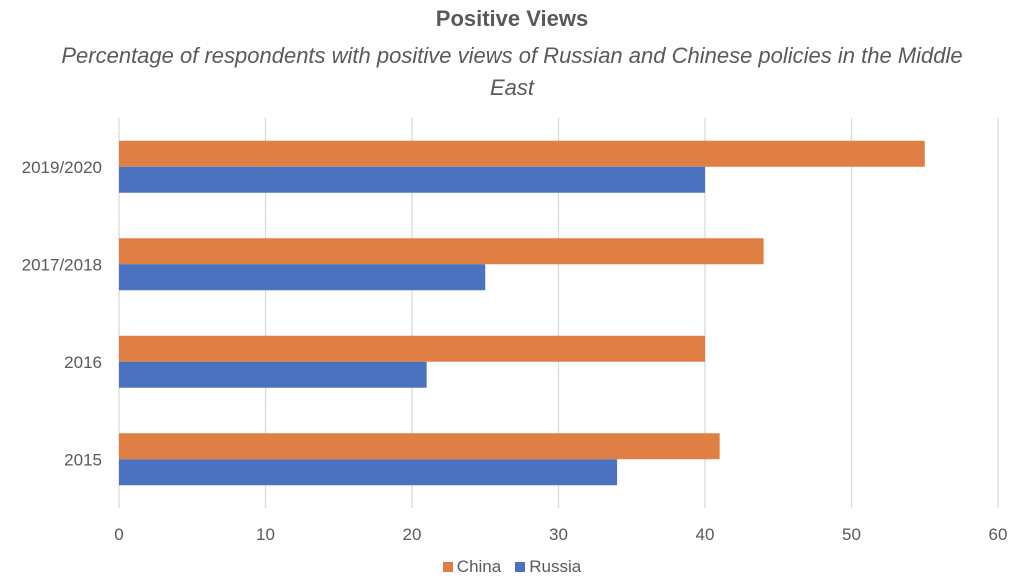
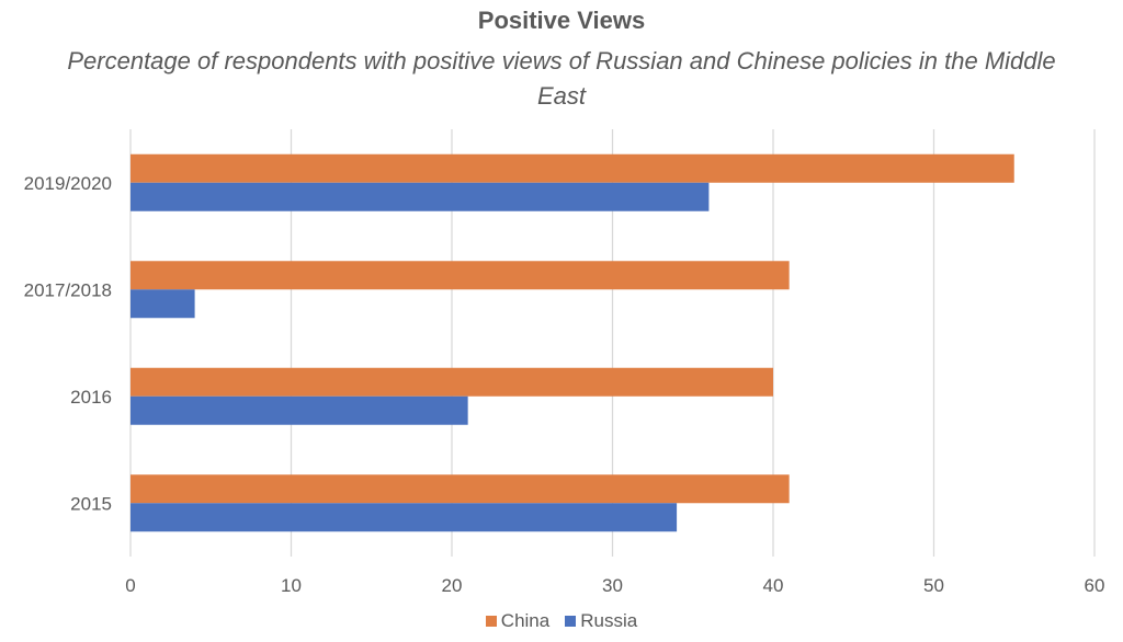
Russia/2019/2020: 40 -> 36
China/2017/2018: 44 -> 41
Russia/2017/2018: 25 -> 4
